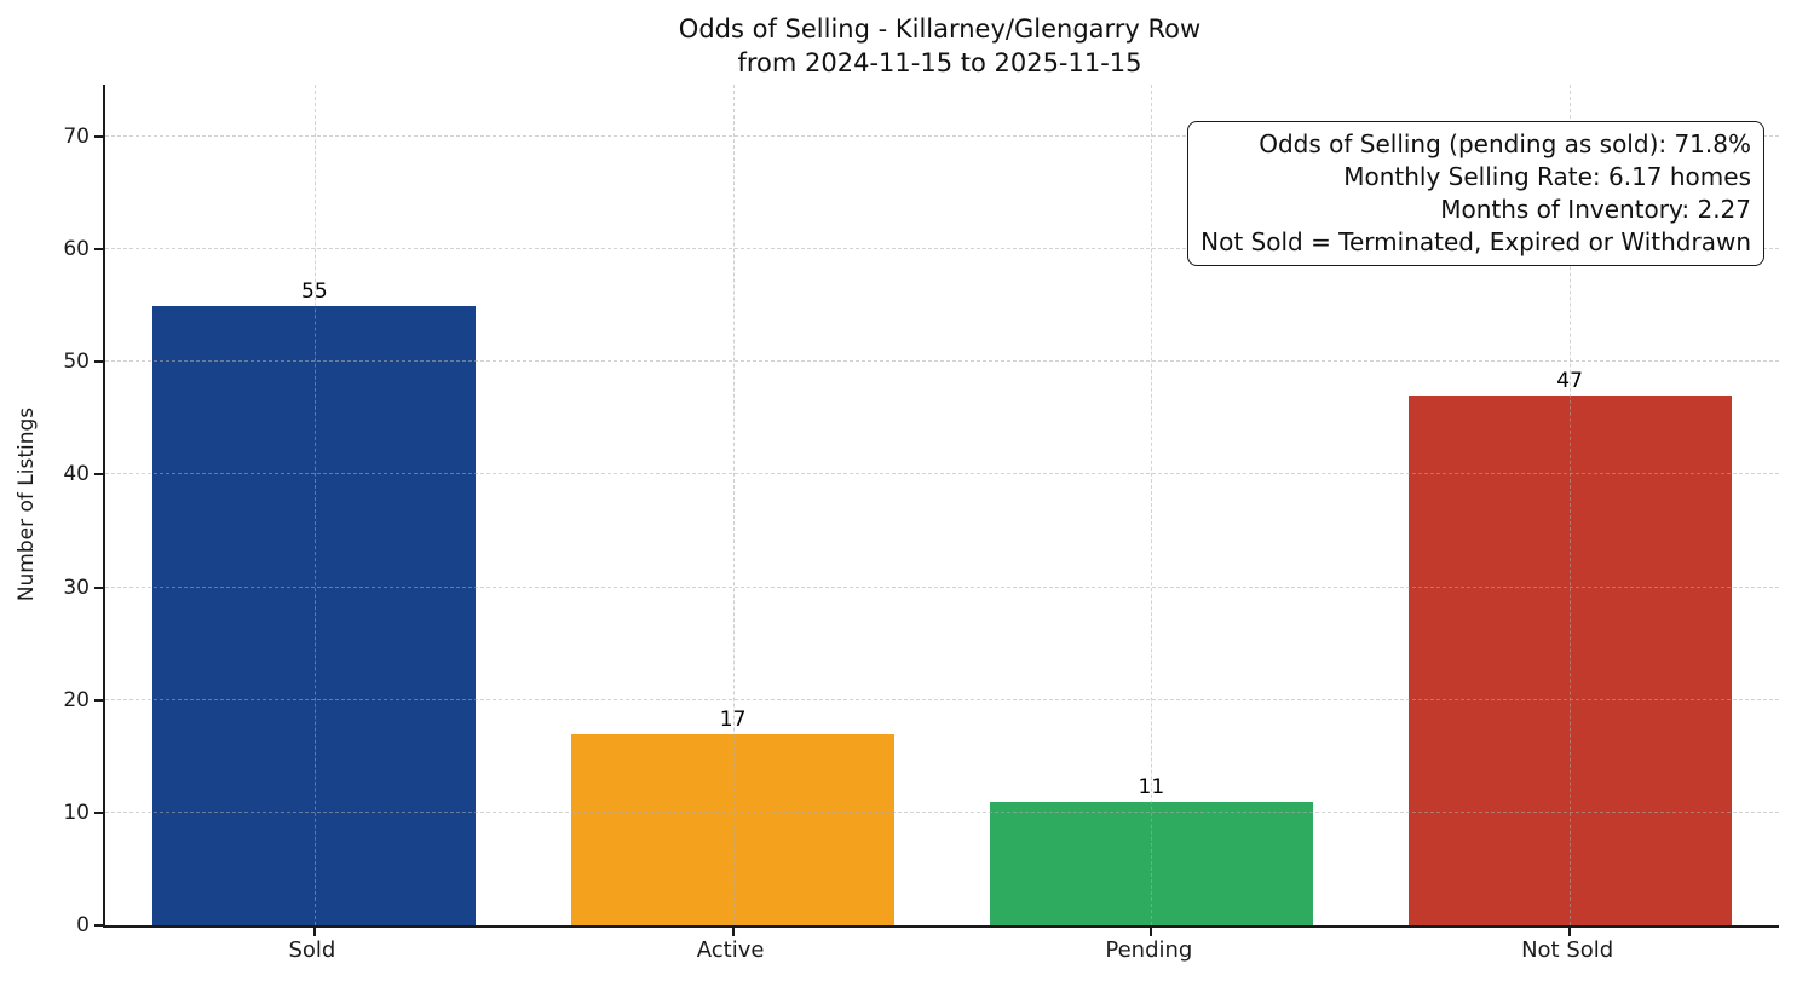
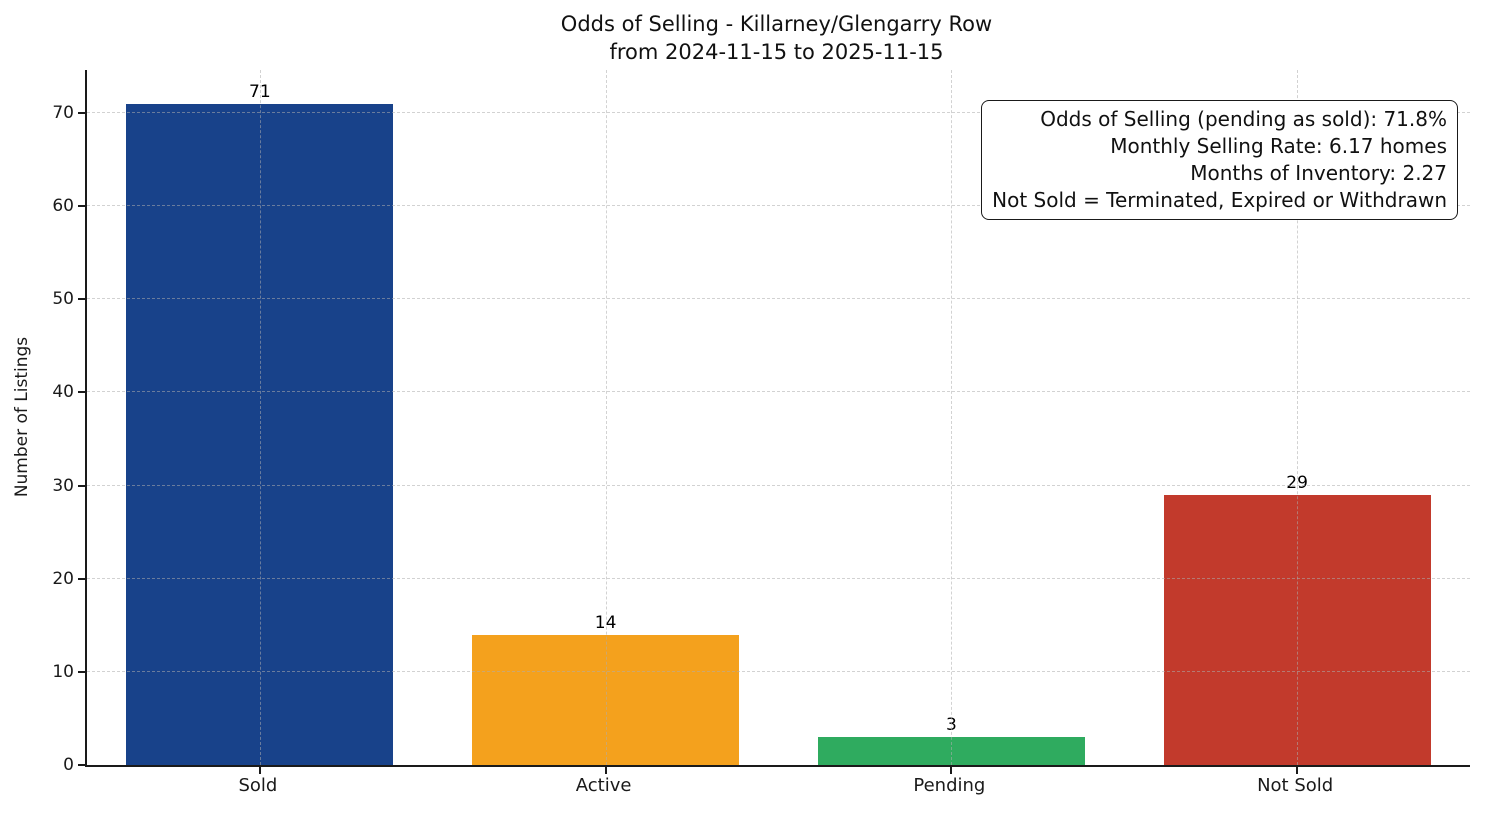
Sold: 55 -> 71
Active: 17 -> 14
Pending: 11 -> 3
Not Sold: 47 -> 29
